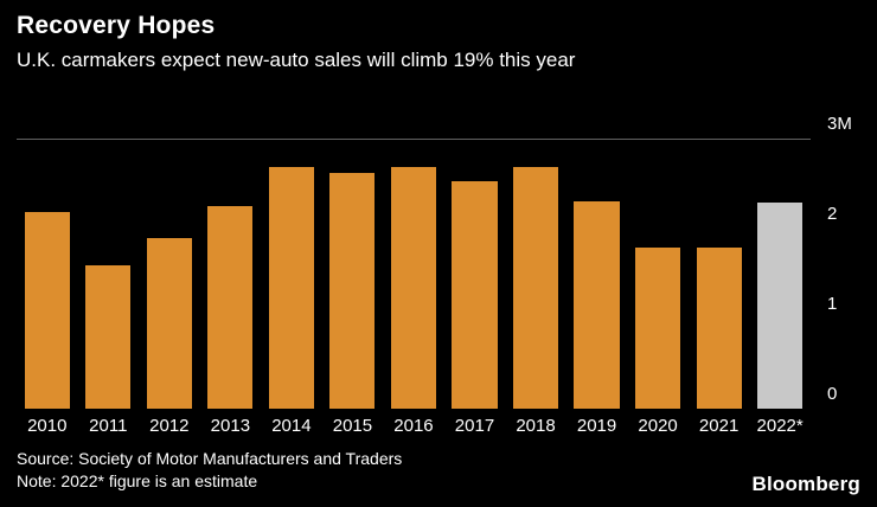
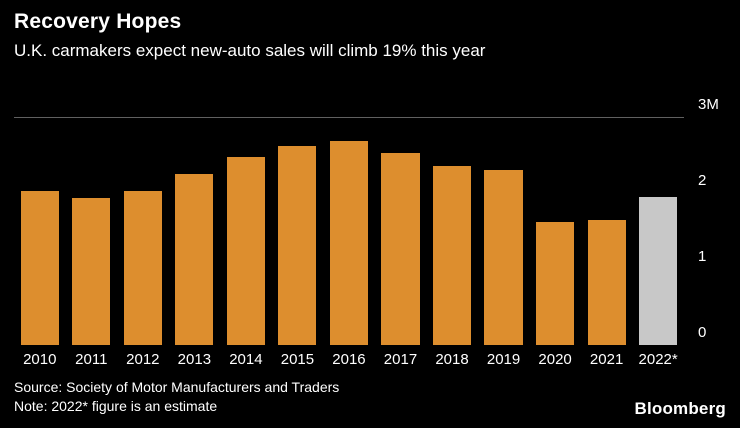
2010: 2.2M -> 2.0M
2011: 1.6M -> 1.9M
2012: 1.9M -> 2.0M
2014: 2.7M -> 2.5M
2018: 2.7M -> 2.4M
2020: 1.8M -> 1.6M
2021: 1.8M -> 1.6M
2022*: 2.3M -> 2.0M
